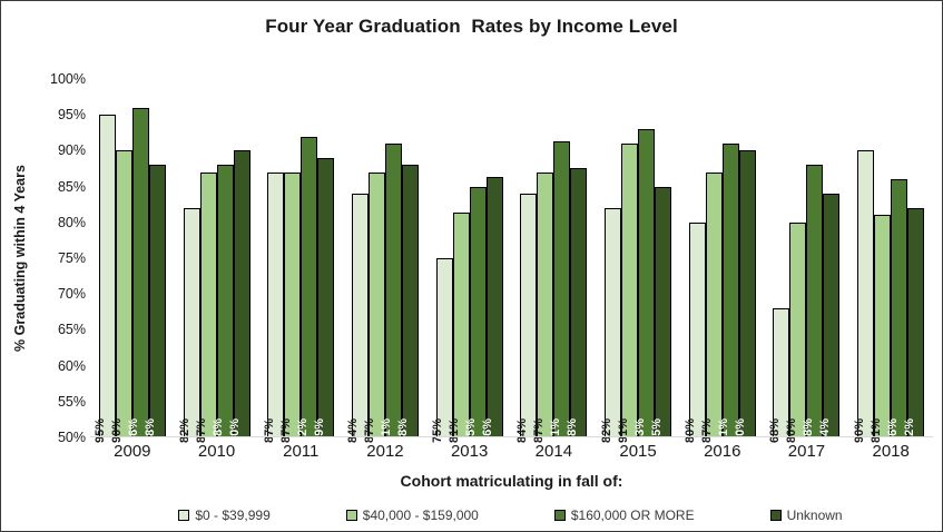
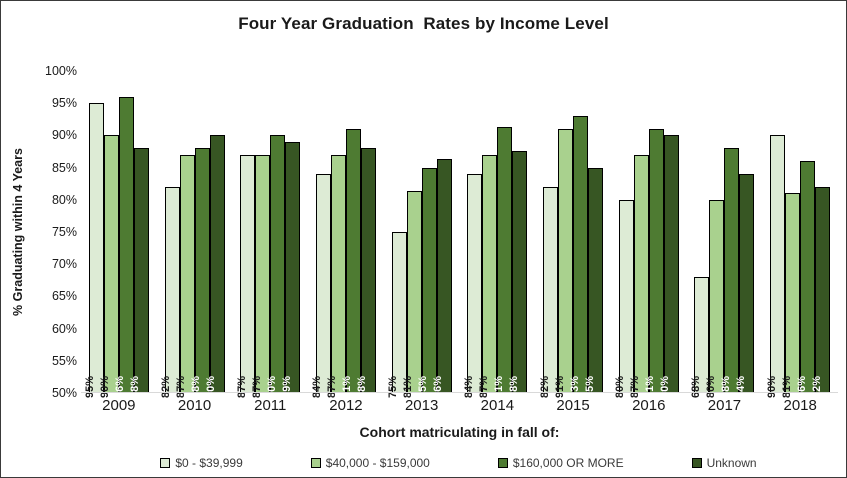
$160,000 OR MORE/2011: 92% -> 90%
